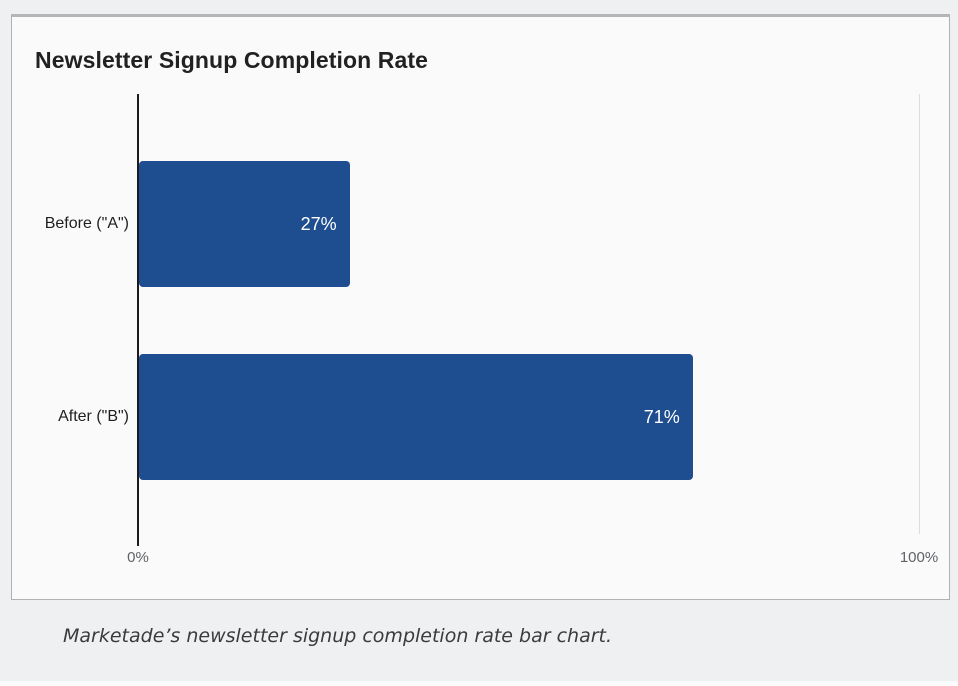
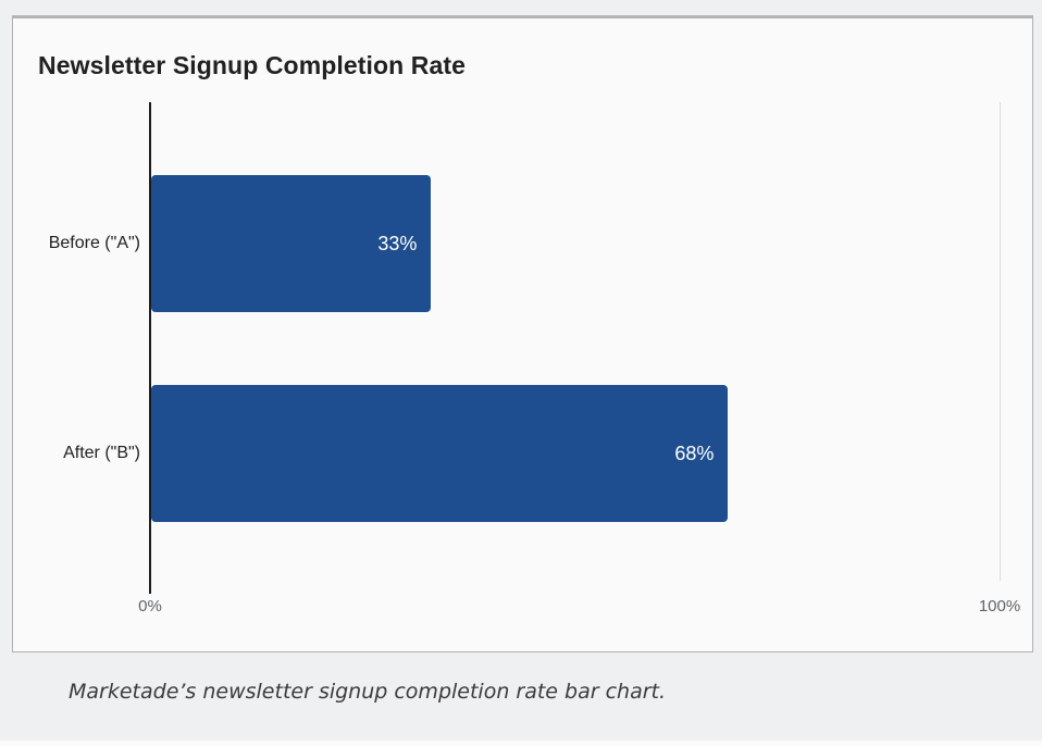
Before ("A"): 27% -> 33%
After ("B"): 71% -> 68%
